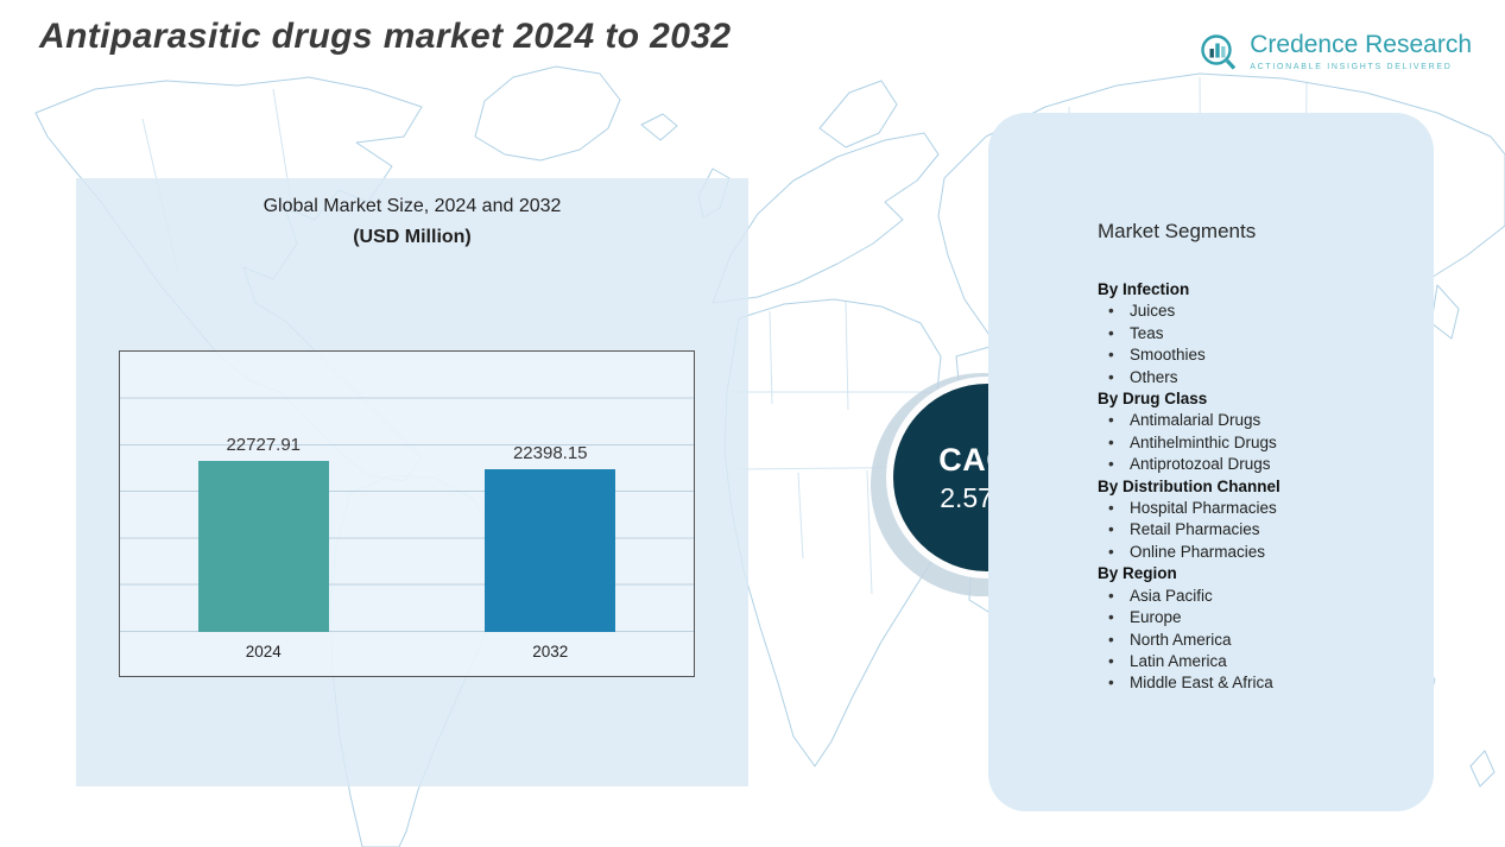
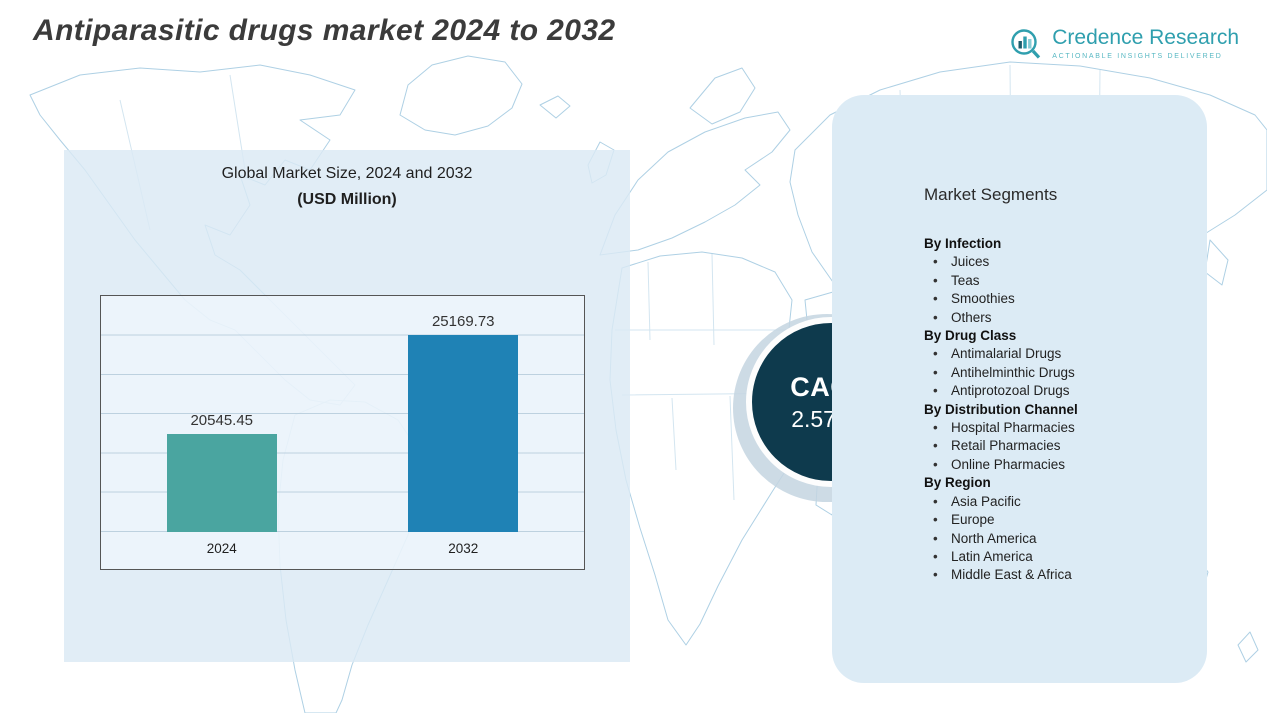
2024: 22727.91 -> 20545.45
2032: 22398.15 -> 25169.73
